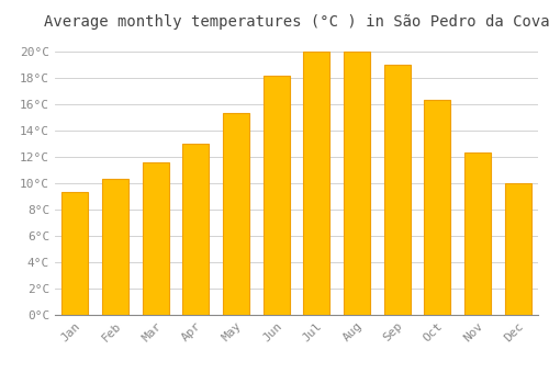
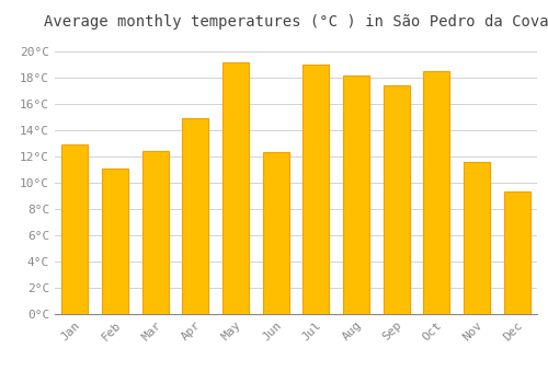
Jan: 9.3°C -> 12.9°C
Feb: 10.3°C -> 11.1°C
Mar: 11.6°C -> 12.4°C
Apr: 13.0°C -> 14.9°C
May: 15.3°C -> 19.2°C
Jun: 18.2°C -> 12.3°C
Jul: 20.0°C -> 19.0°C
Aug: 20.0°C -> 18.2°C
Sep: 19.0°C -> 17.4°C
Oct: 16.3°C -> 18.5°C
Nov: 12.3°C -> 11.6°C
Dec: 10.0°C -> 9.3°C
